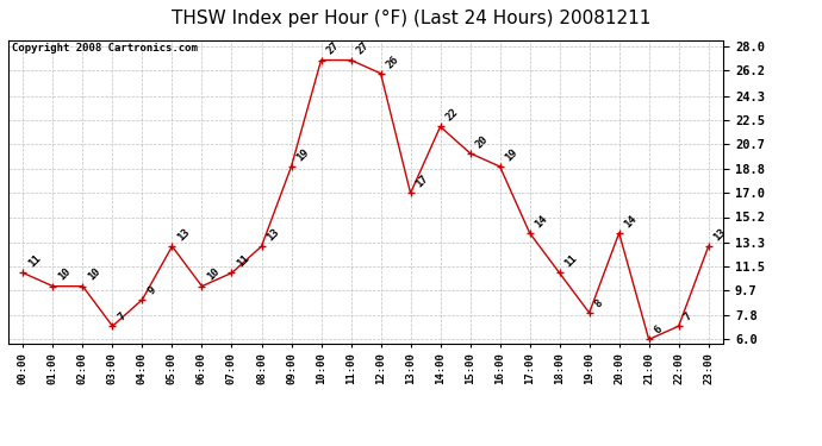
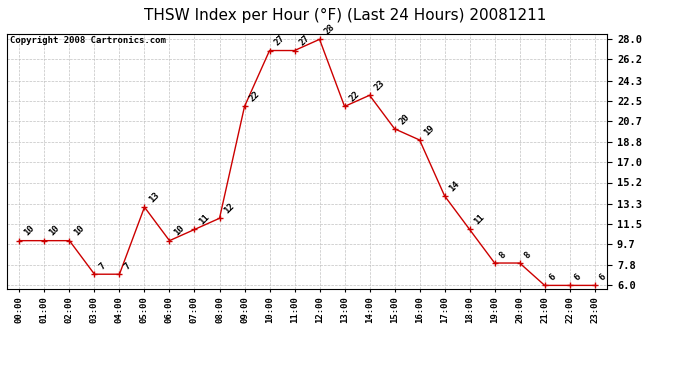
00:00: 11 -> 10
04:00: 9 -> 7
08:00: 13 -> 12
09:00: 19 -> 22
12:00: 26 -> 28
13:00: 17 -> 22
14:00: 22 -> 23
20:00: 14 -> 8
22:00: 7 -> 6
23:00: 13 -> 6
